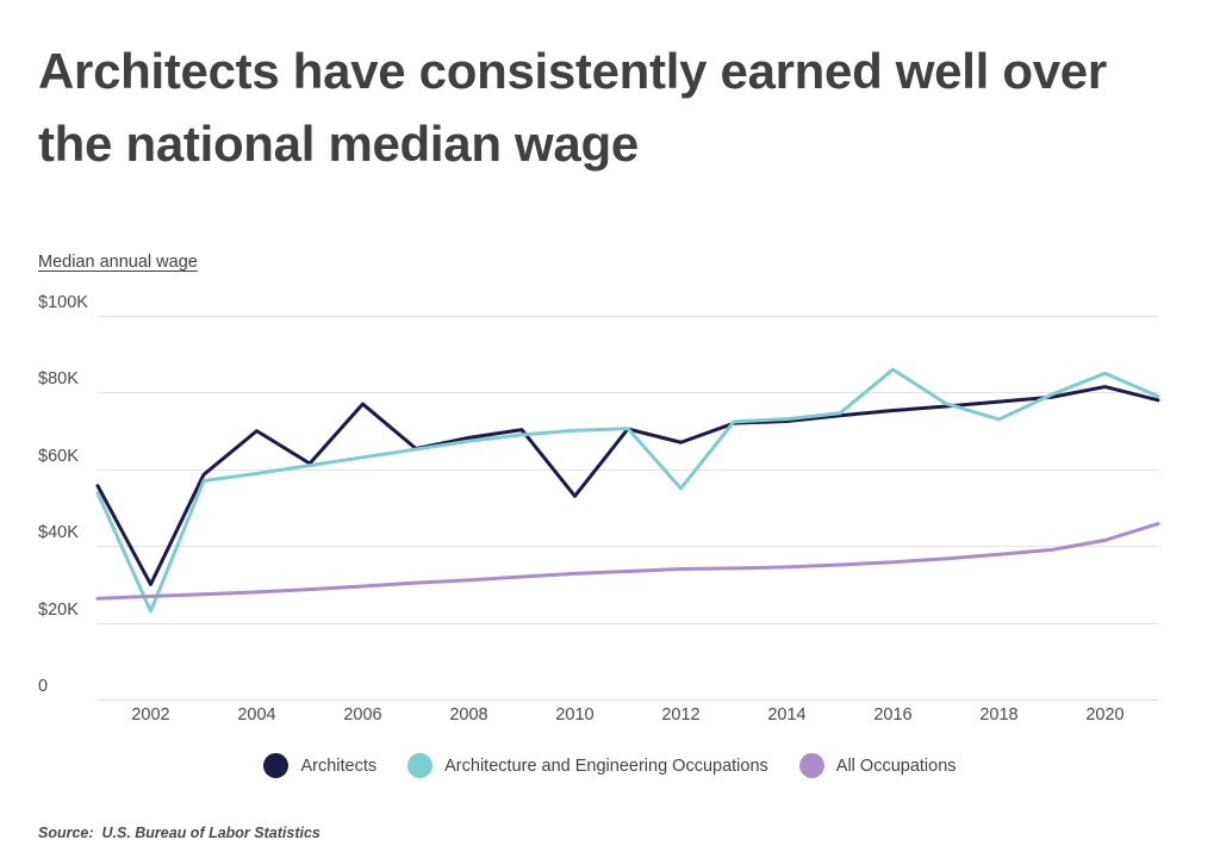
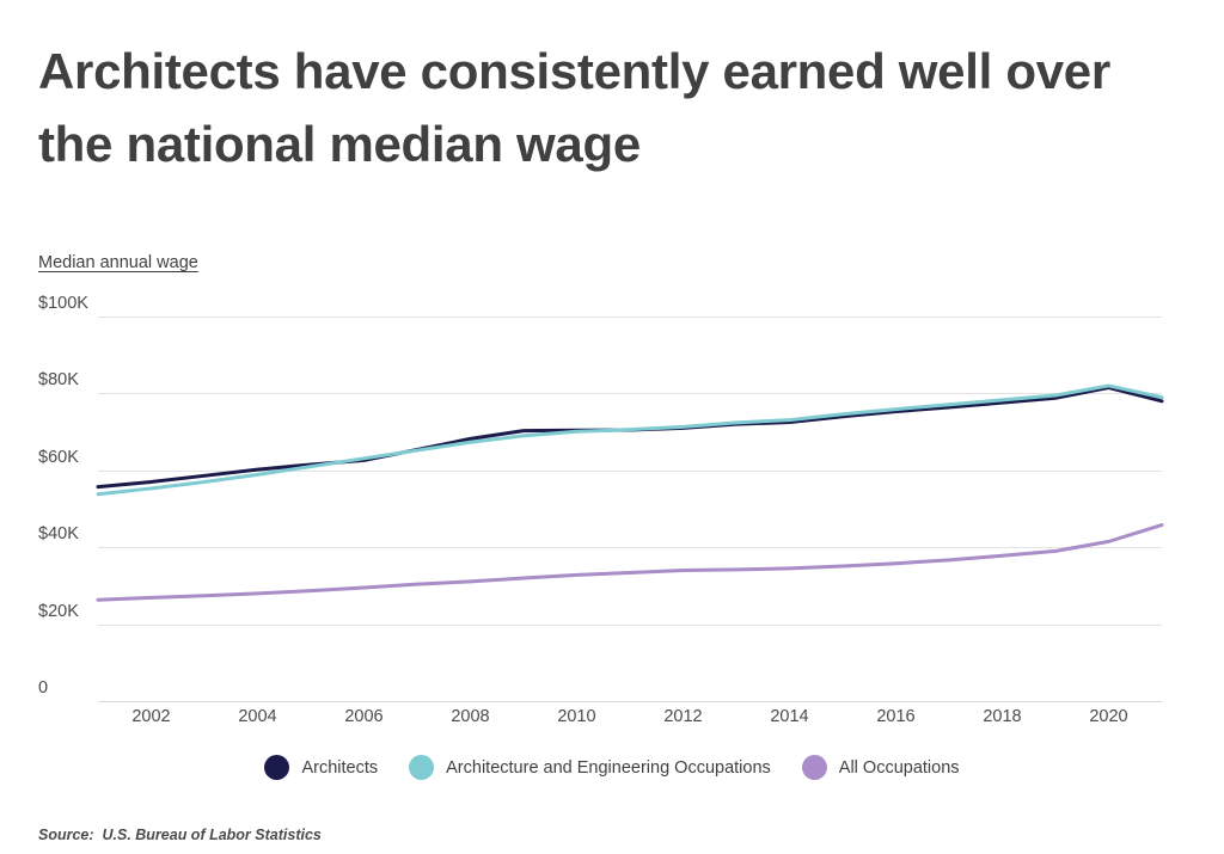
Architects/2002: $30K -> $57K
Architecture and Engineering Occupations/2002: $23K -> $55K
Architects/2004: $70K -> $60K
Architects/2006: $77K -> $63K
Architects/2010: $53K -> $70K
Architects/2012: $67K -> $71K
Architecture and Engineering Occupations/2012: $55K -> $71K
Architecture and Engineering Occupations/2016: $86K -> $76K
Architecture and Engineering Occupations/2018: $73K -> $78K
Architecture and Engineering Occupations/2020: $85K -> $82K
